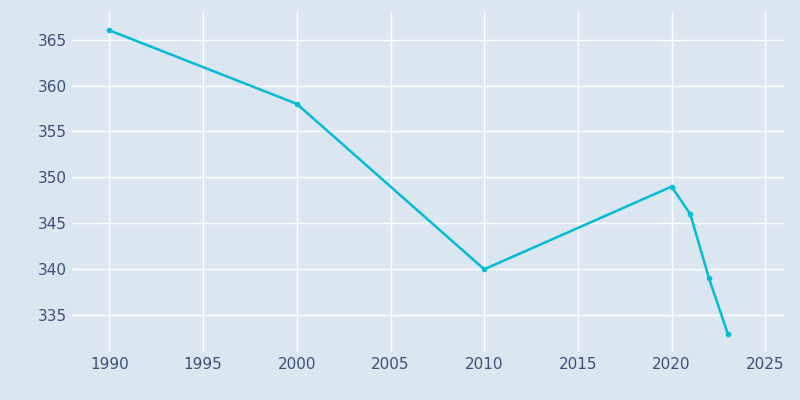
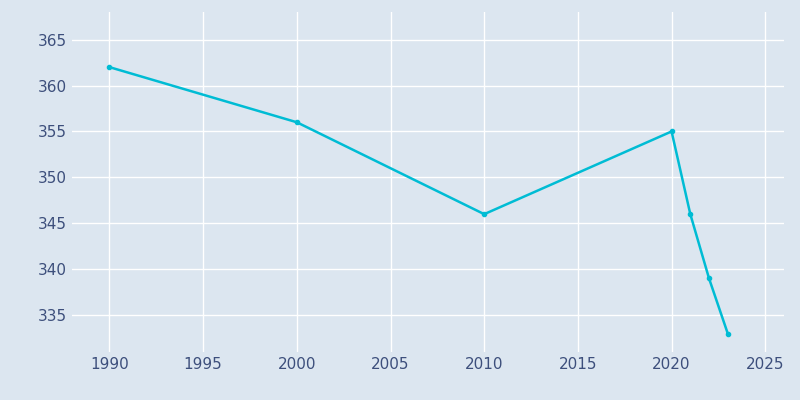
1990: 366 -> 362
2000: 358 -> 356
2010: 340 -> 346
2020: 349 -> 355
